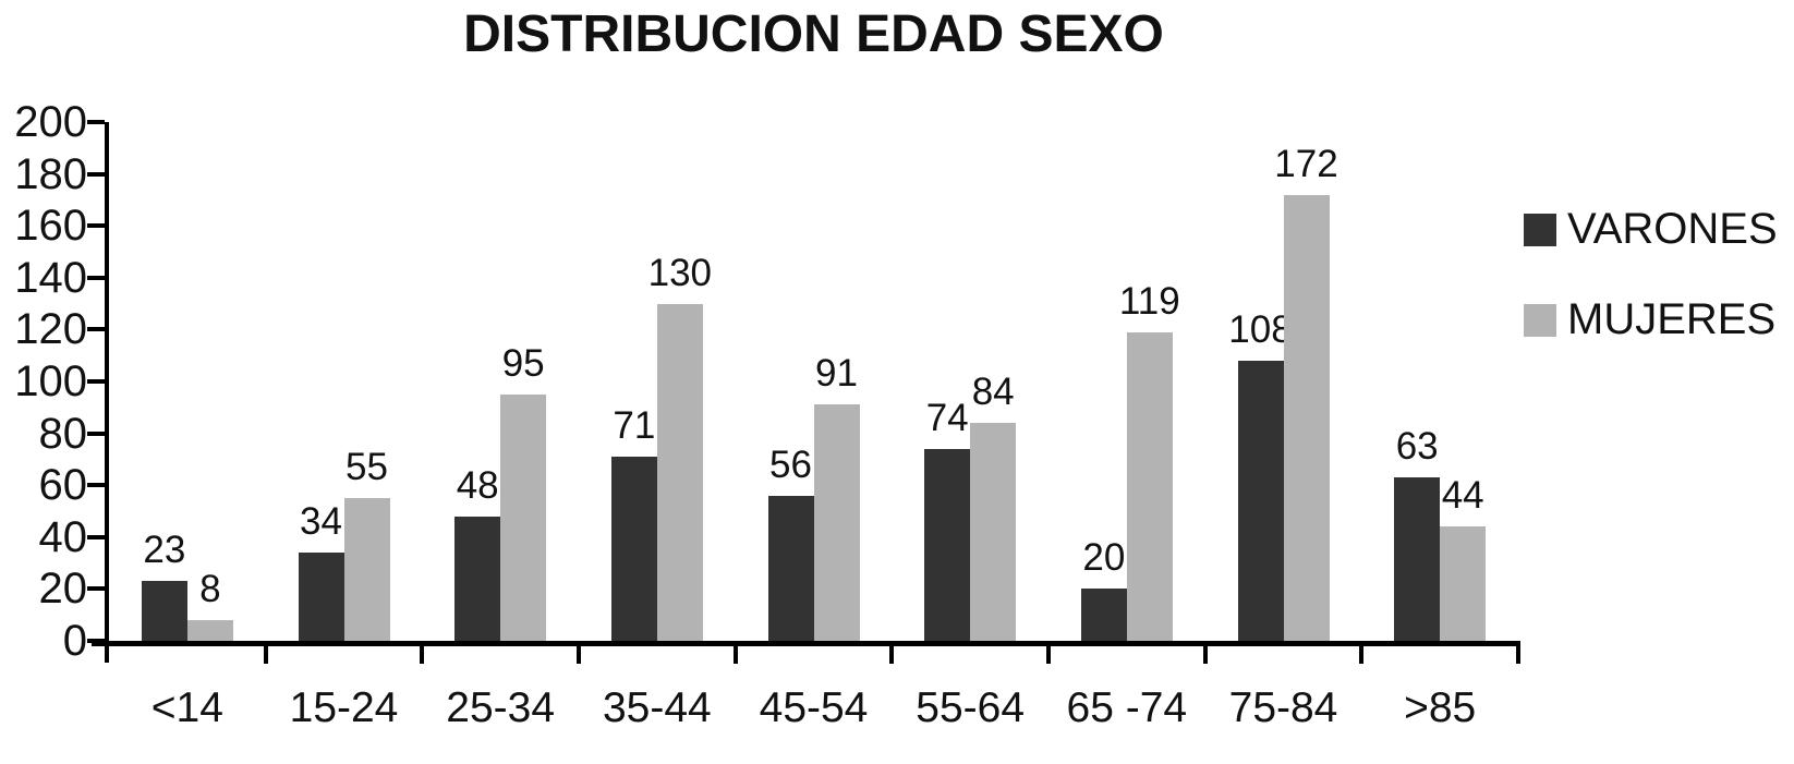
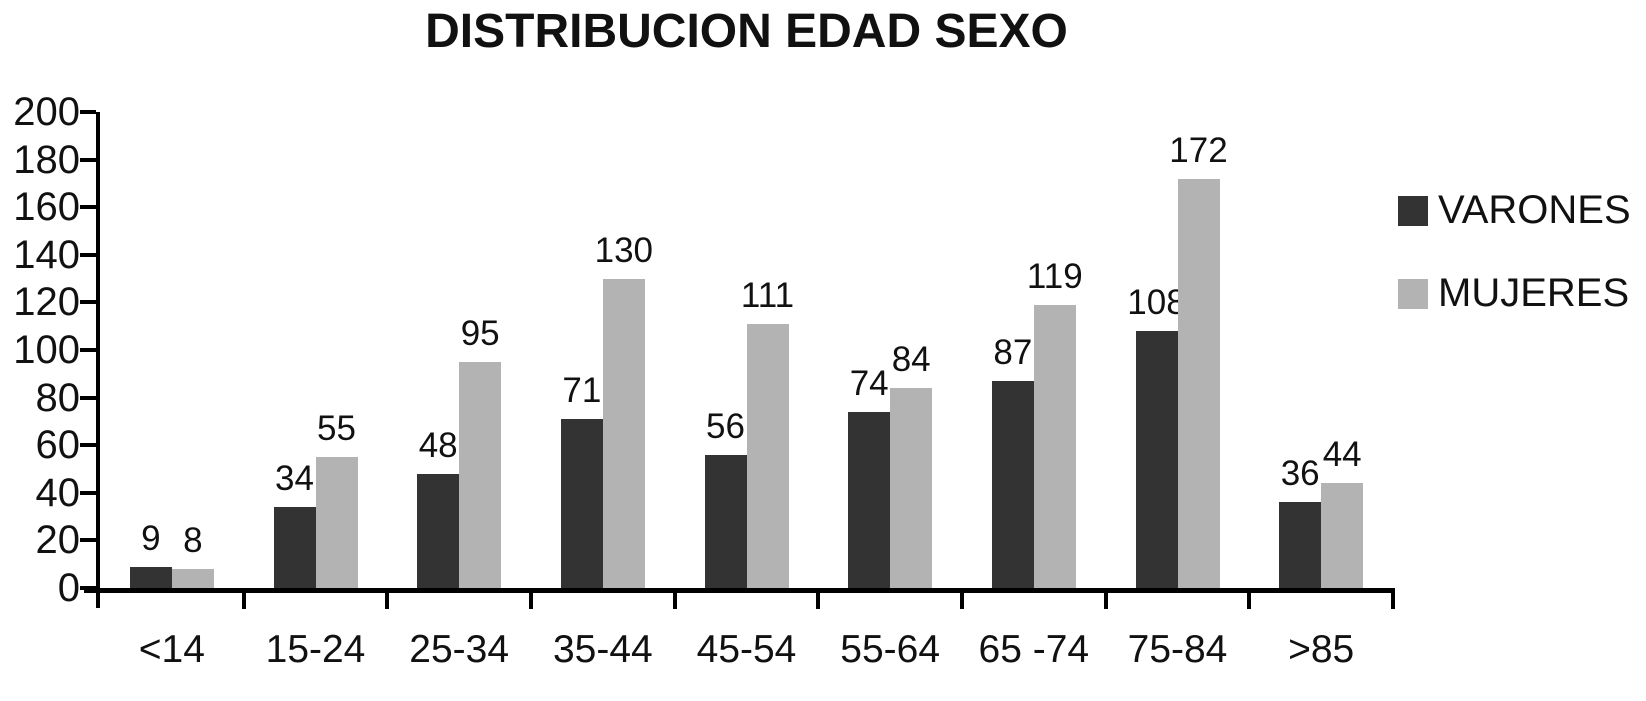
VARONES/<14: 23 -> 9
MUJERES/45-54: 91 -> 111
VARONES/65 -74: 20 -> 87
VARONES/>85: 63 -> 36
